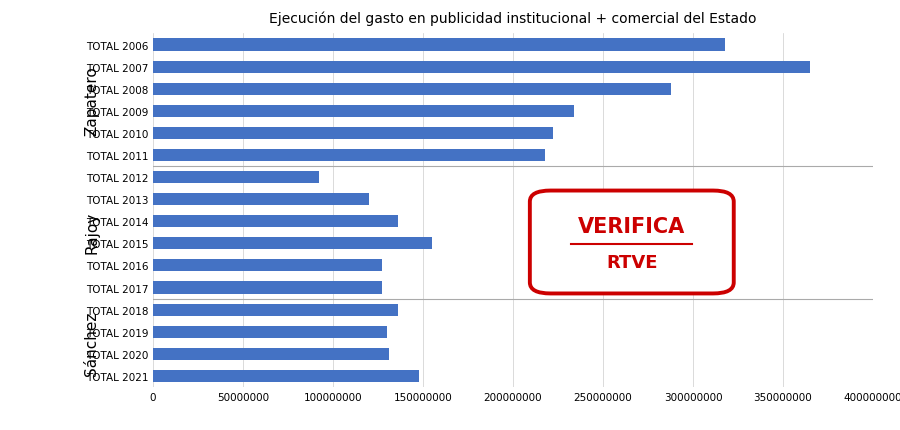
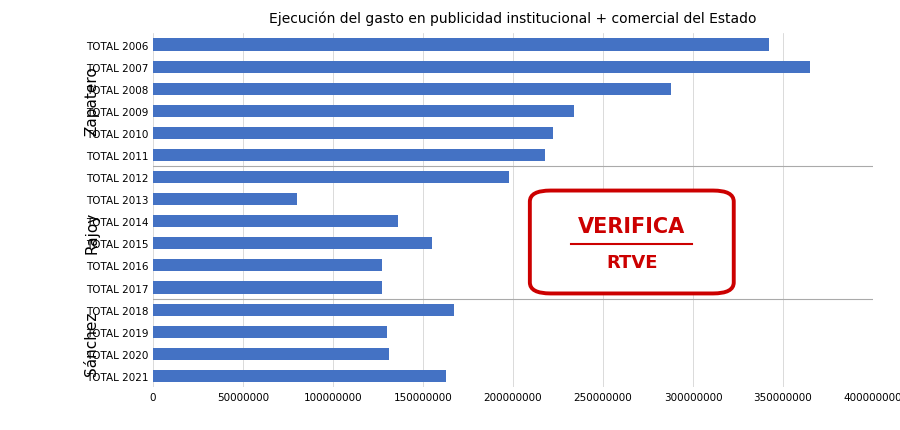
TOTAL 2006: 318000000 -> 342000000
TOTAL 2012: 92000000 -> 198000000
TOTAL 2013: 120000000 -> 80000000
TOTAL 2018: 136000000 -> 167000000
TOTAL 2021: 148000000 -> 163000000
